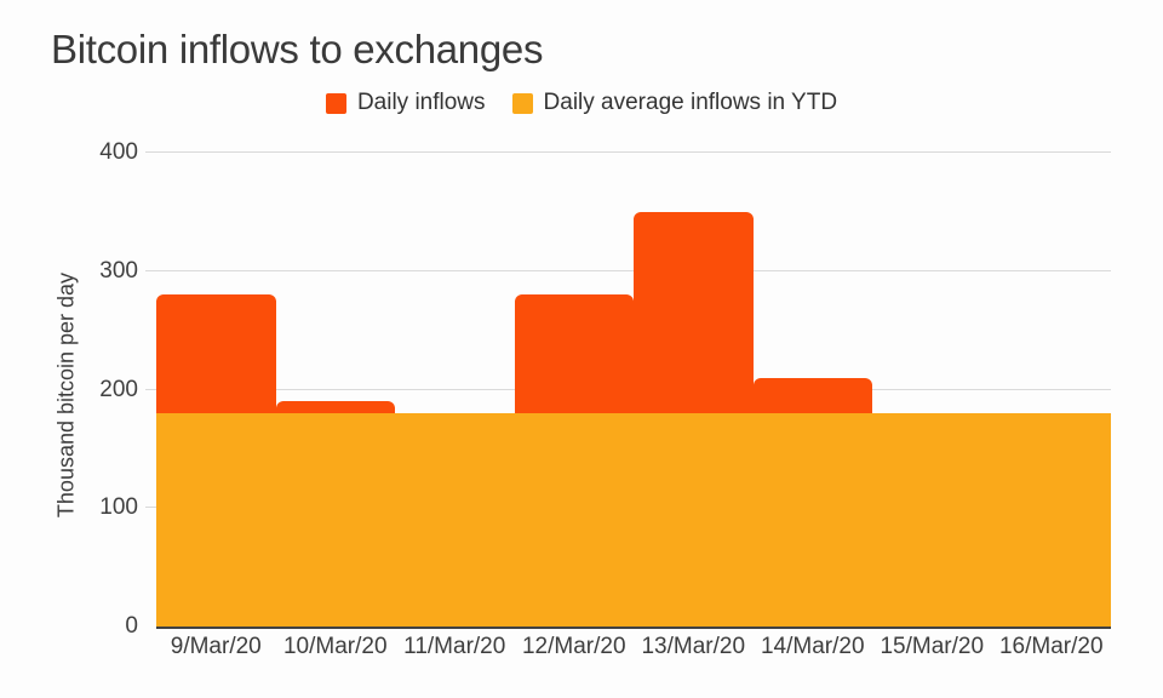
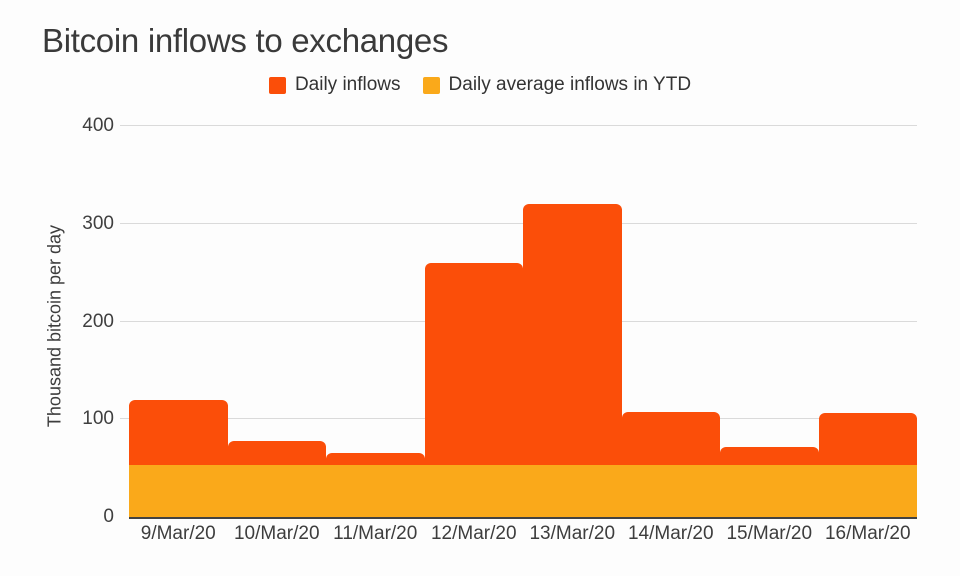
Daily inflows/9/Mar/20: 280 -> 120
Daily average inflows in YTD/9/Mar/20: 140 -> 50
Daily inflows/10/Mar/20: 190 -> 80
Daily average inflows in YTD/10/Mar/20: 70 -> 50
Daily inflows/11/Mar/20: 20 -> 60
Daily average inflows in YTD/11/Mar/20: 150 -> 50
Daily inflows/12/Mar/20: 280 -> 260
Daily average inflows in YTD/12/Mar/20: 180 -> 50
Daily inflows/13/Mar/20: 350 -> 320
Daily average inflows in YTD/13/Mar/20: 90 -> 50
Daily inflows/14/Mar/20: 210 -> 110
Daily average inflows in YTD/14/Mar/20: 140 -> 50
Daily inflows/15/Mar/20: 110 -> 70
Daily average inflows in YTD/15/Mar/20: 70 -> 50
Daily inflows/16/Mar/20: 140 -> 110
Daily average inflows in YTD/16/Mar/20: 20 -> 50
